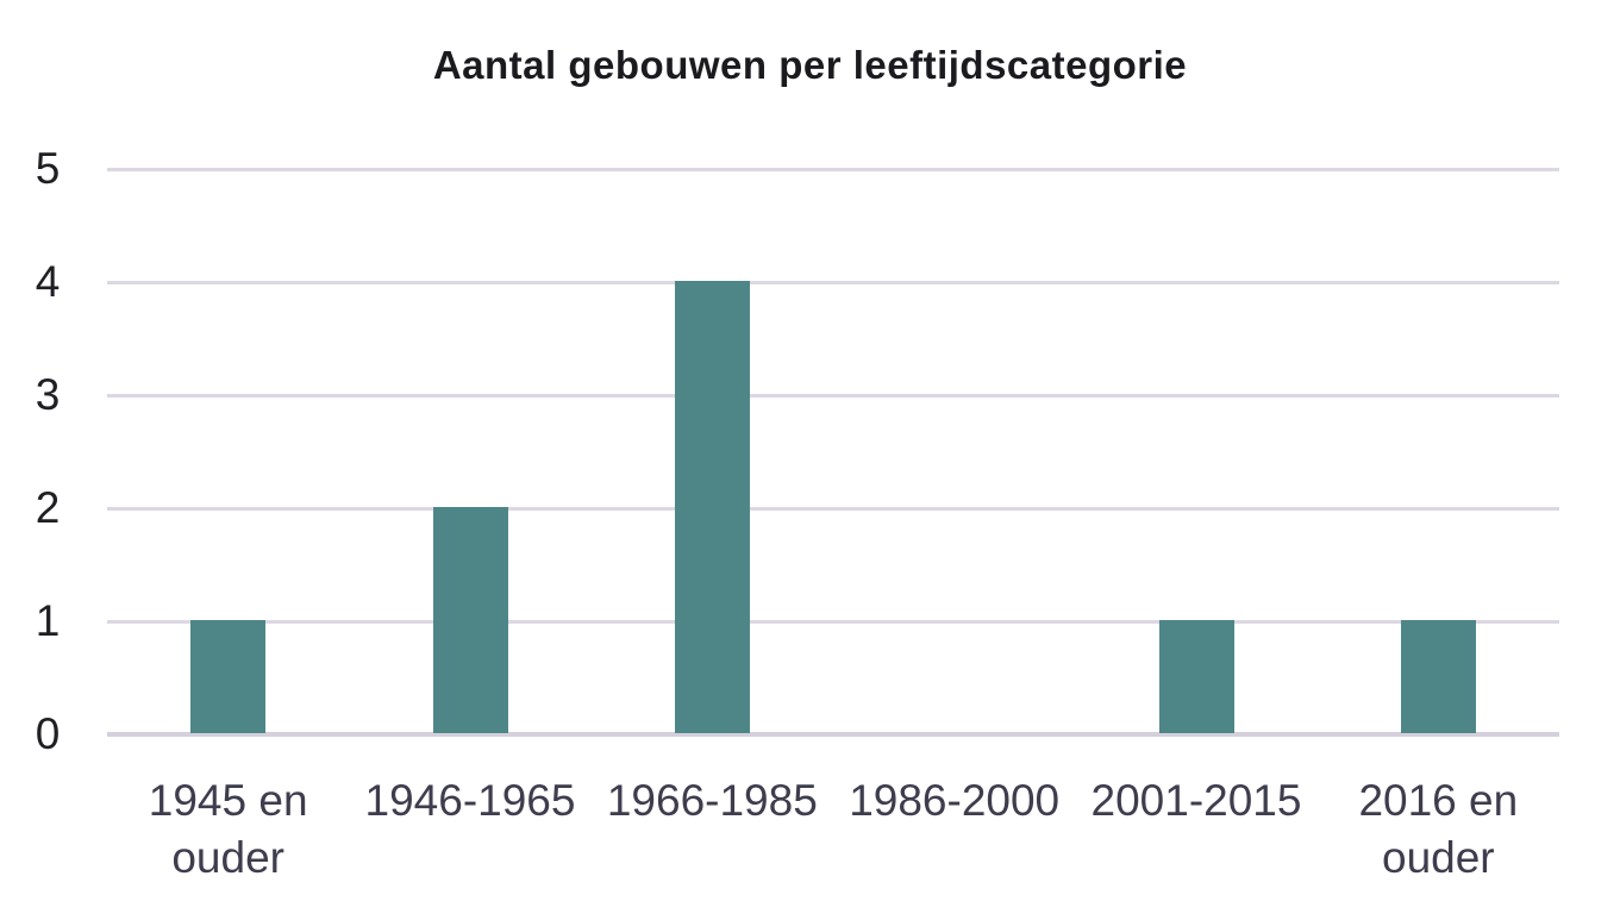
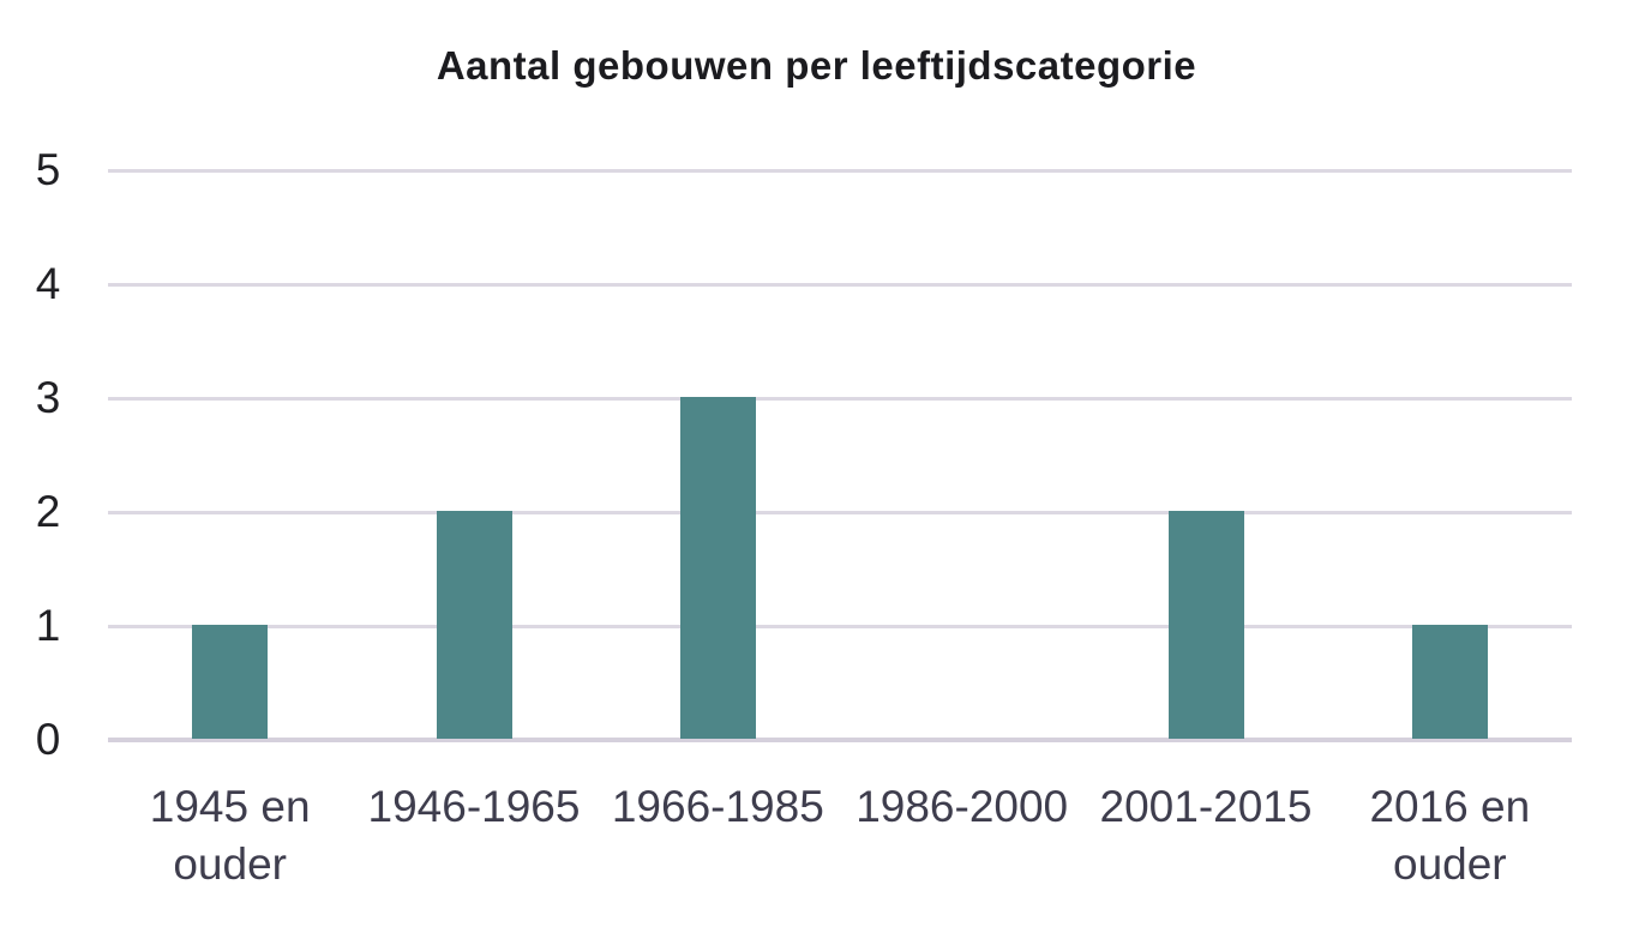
1966-1985: 4 -> 3
2001-2015: 1 -> 2
